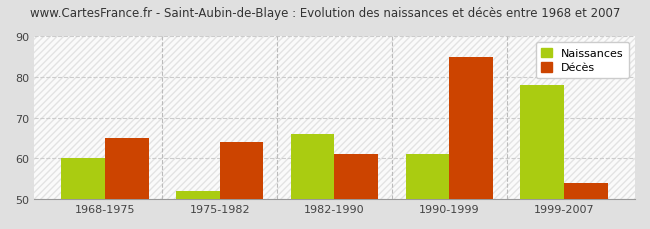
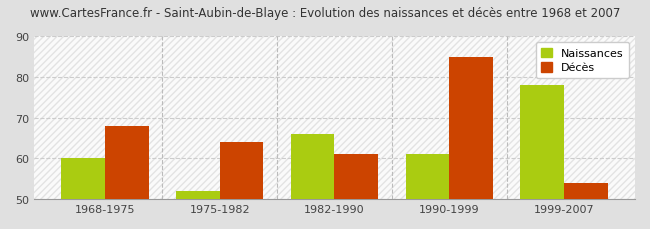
Décès/1968-1975: 65 -> 68
